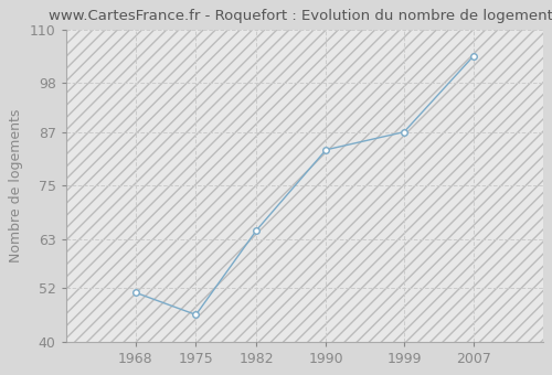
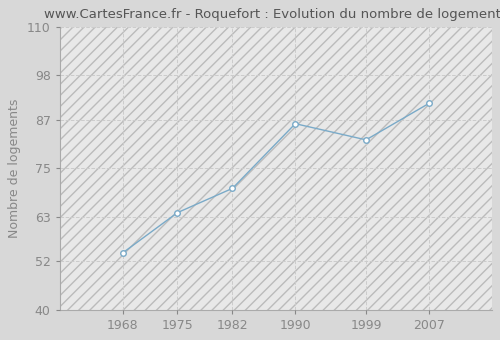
1968: 51 -> 54
1975: 46 -> 64
1982: 65 -> 70
1990: 83 -> 86
1999: 87 -> 82
2007: 104 -> 91
